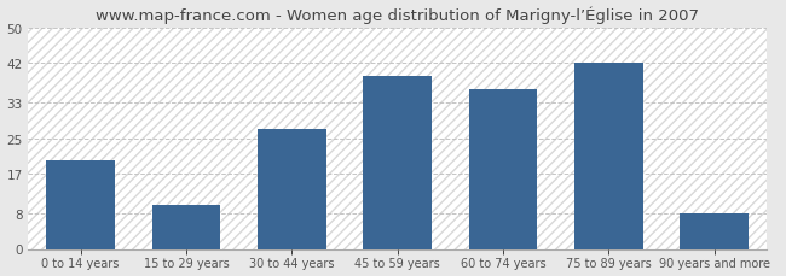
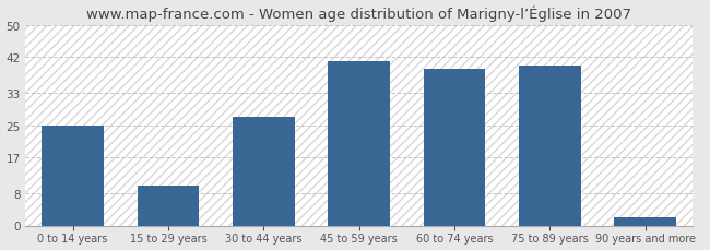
0 to 14 years: 20 -> 25
45 to 59 years: 39 -> 41
60 to 74 years: 36 -> 39
75 to 89 years: 42 -> 40
90 years and more: 8 -> 2
